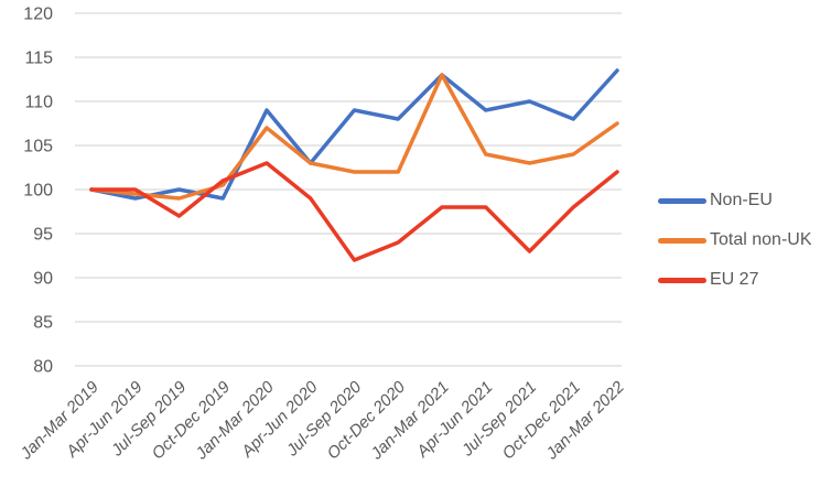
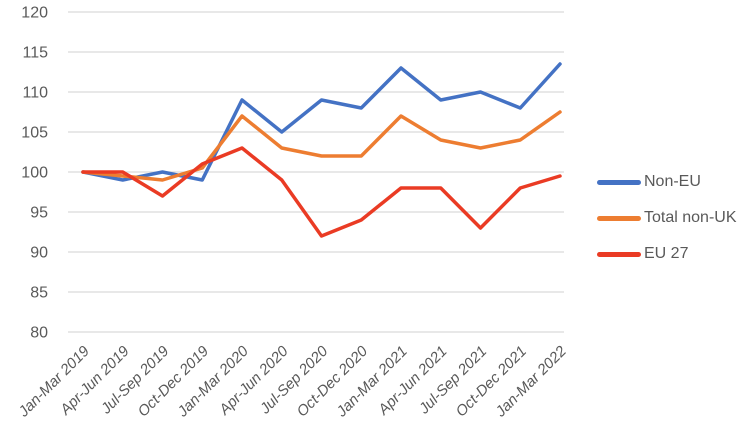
Non-EU/Apr-Jun 2020: 103 -> 105
Total non-UK/Jan-Mar 2021: 113 -> 107
EU 27/Jan-Mar 2022: 102 -> 100
